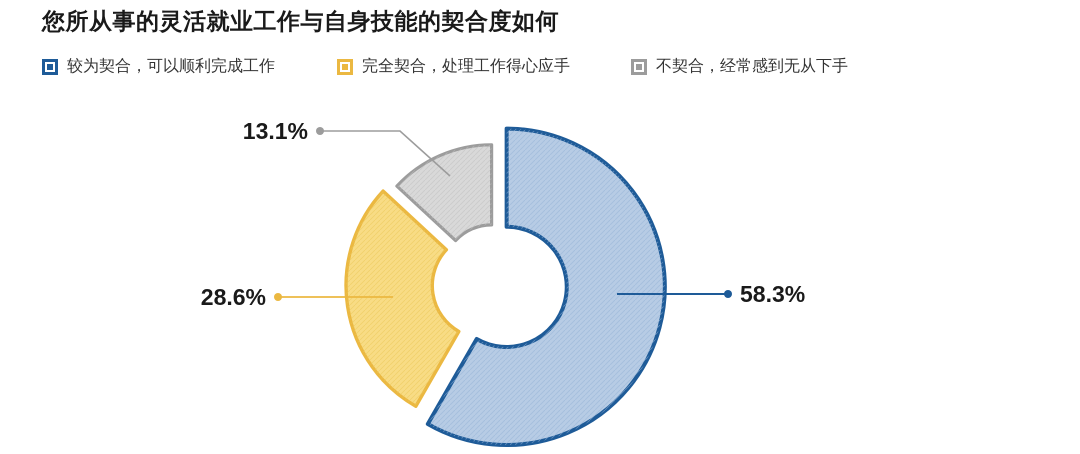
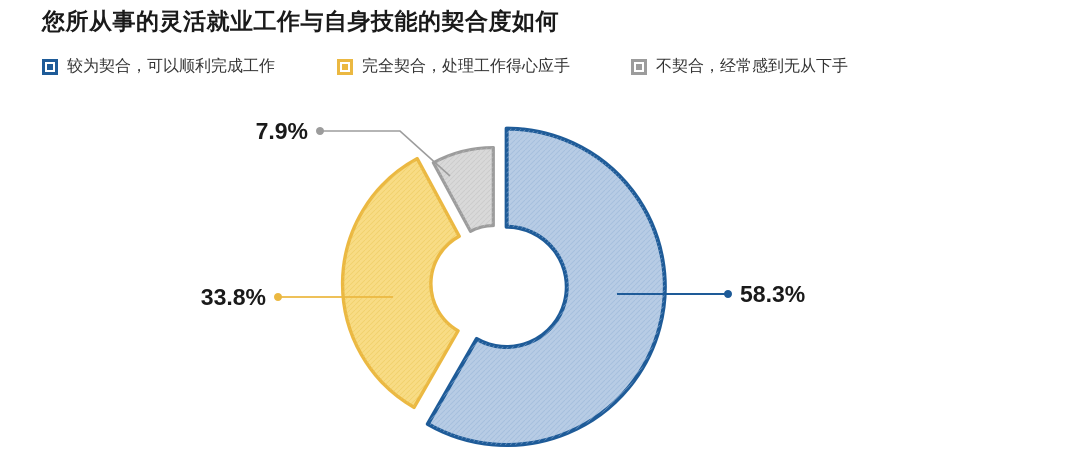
完全契合，处理工作得心应手: 28.6% -> 33.8%
不契合，经常感到无从下手: 13.1% -> 7.9%
